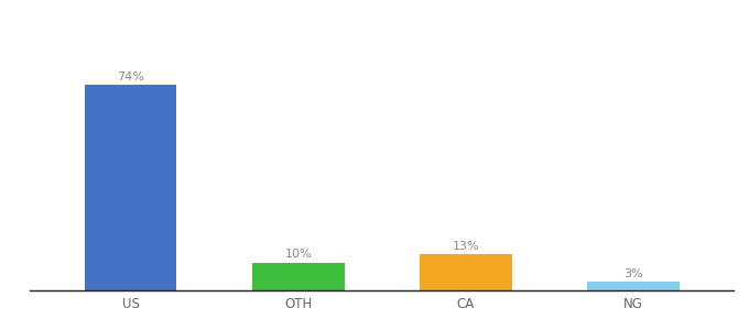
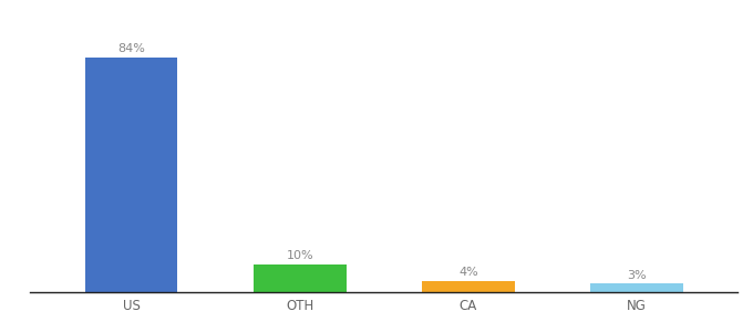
US: 74% -> 84%
CA: 13% -> 4%
